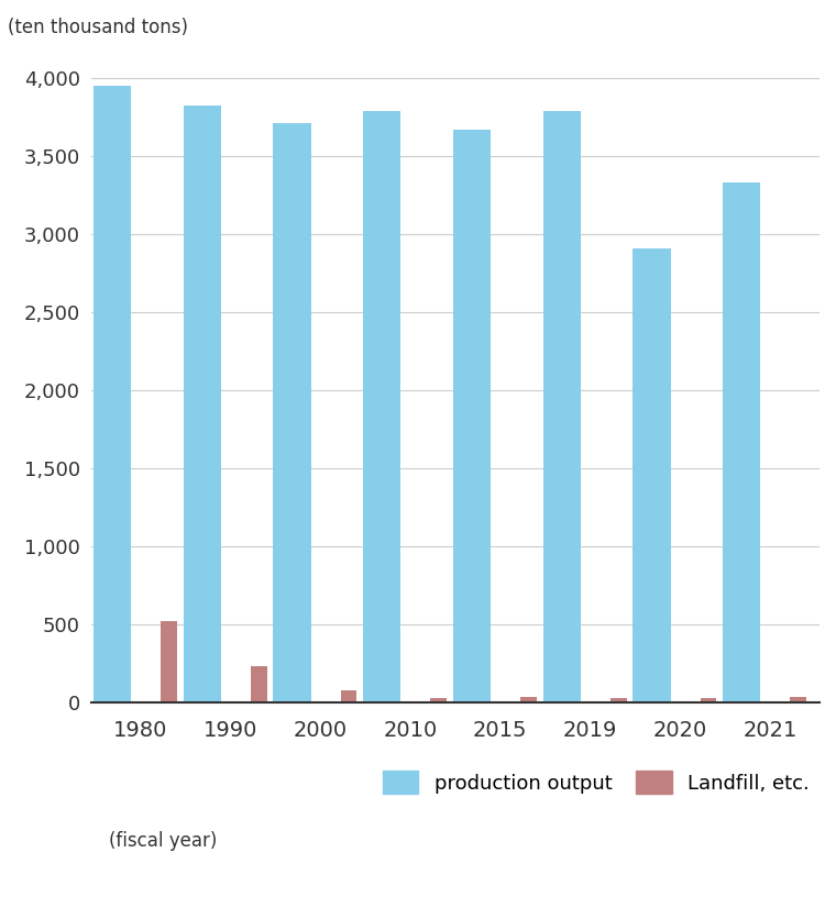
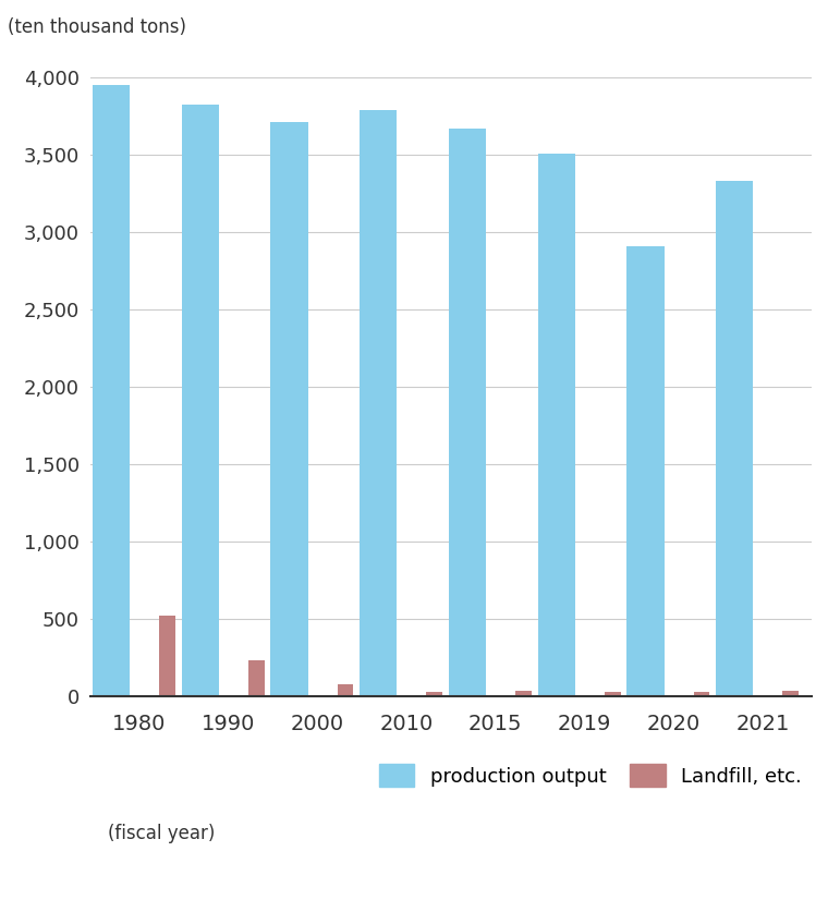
production output/2019: 3,790 -> 3,510
